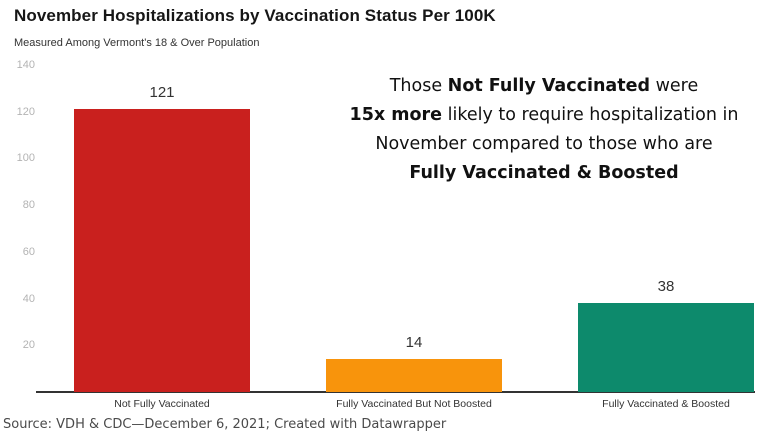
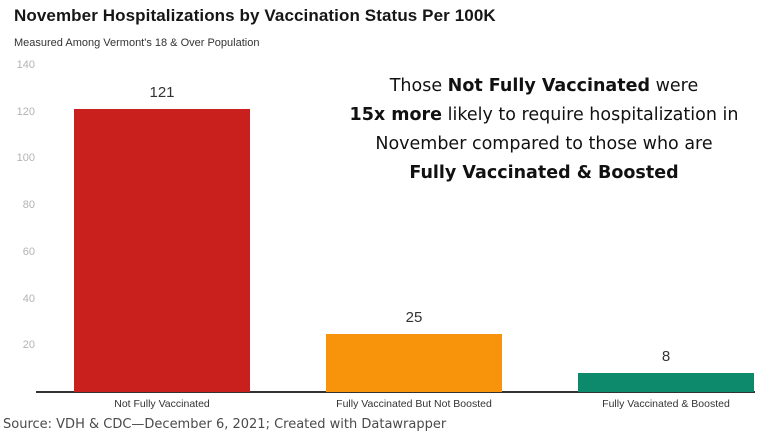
Fully Vaccinated But Not Boosted: 14 -> 25
Fully Vaccinated & Boosted: 38 -> 8
